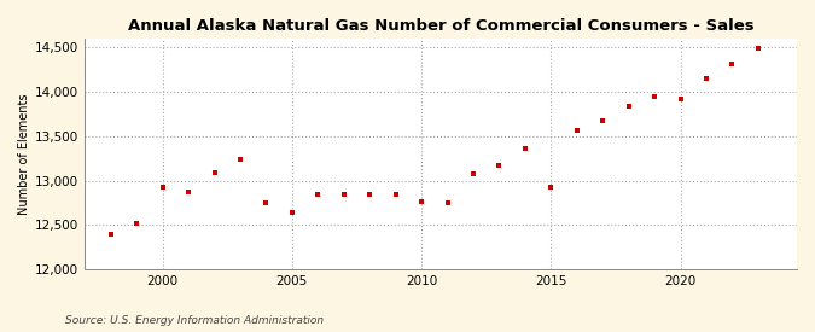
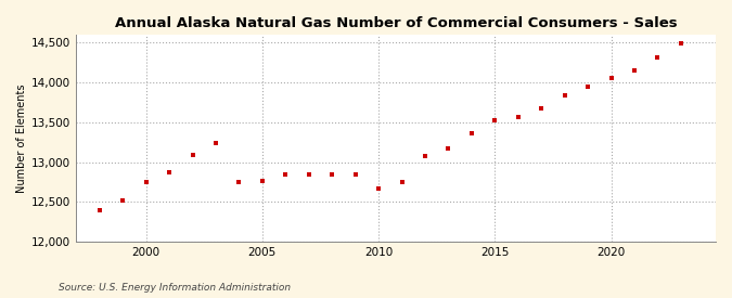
2000: 12,920 -> 12,750
2005: 12,640 -> 12,770
2010: 12,760 -> 12,670
2015: 12,920 -> 13,530
2020: 13,920 -> 14,060
